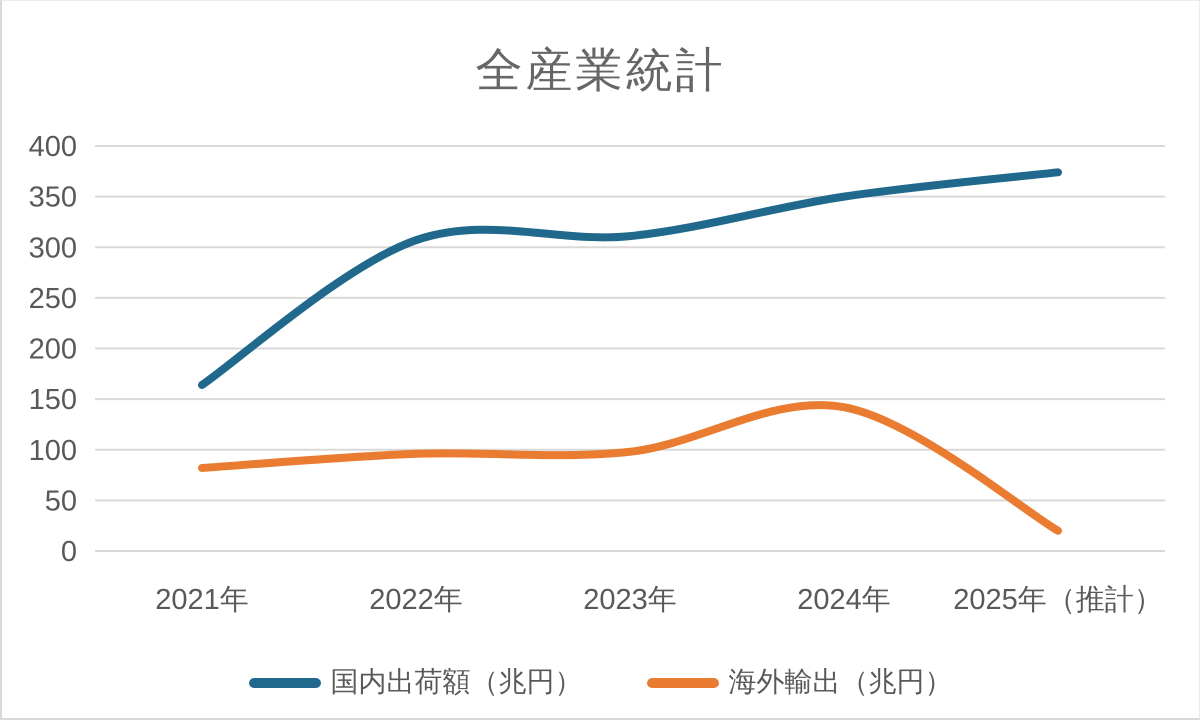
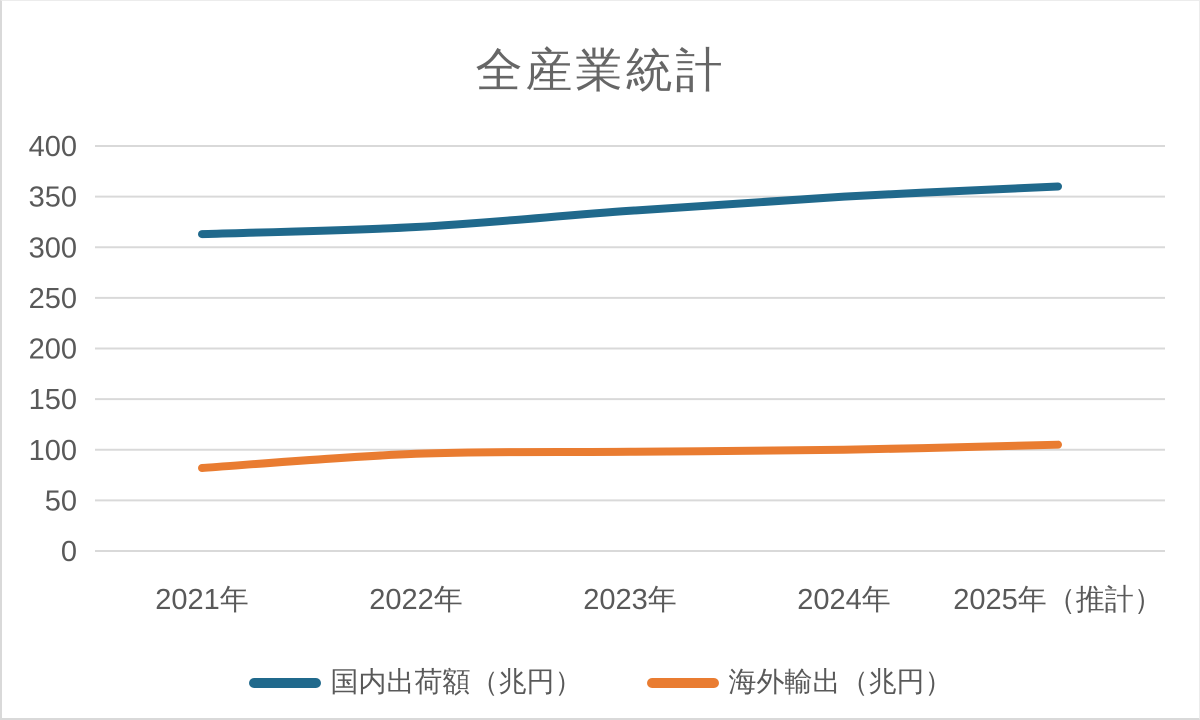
国内出荷額（兆円）/2021年: 164 -> 313
国内出荷額（兆円）/2022年: 307 -> 320
国内出荷額（兆円）/2023年: 311 -> 336
海外輸出（兆円）/2024年: 142 -> 100
国内出荷額（兆円）/2025年（推計）: 374 -> 360
海外輸出（兆円）/2025年（推計）: 20 -> 105
